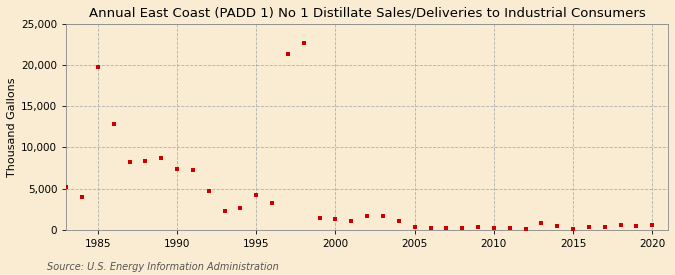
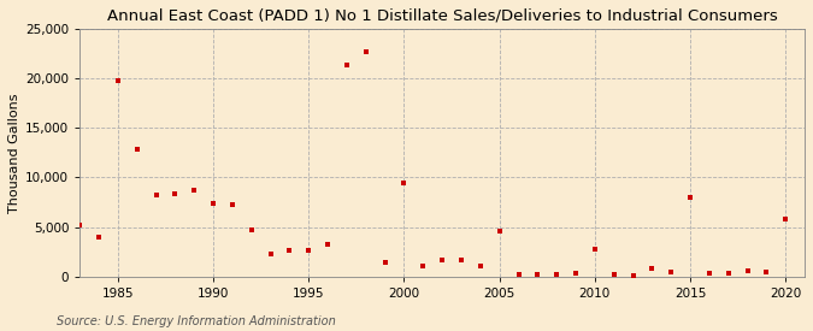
1995: 4,200 -> 2,600
2000: 1,300 -> 9,400
2005: 300 -> 4,600
2010: 200 -> 2,800
2015: 100 -> 8,000
2020: 600 -> 5,800
